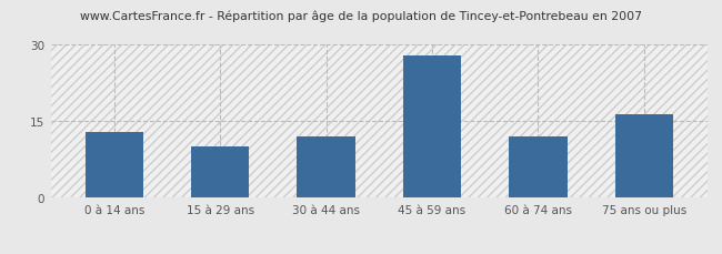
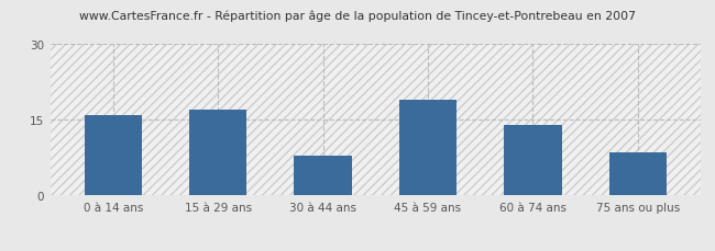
0 à 14 ans: 13.0 -> 16.0
15 à 29 ans: 10.0 -> 17.0
30 à 44 ans: 12.0 -> 8.0
45 à 59 ans: 28.0 -> 19.0
60 à 74 ans: 12.0 -> 14.0
75 ans ou plus: 16.5 -> 8.5
